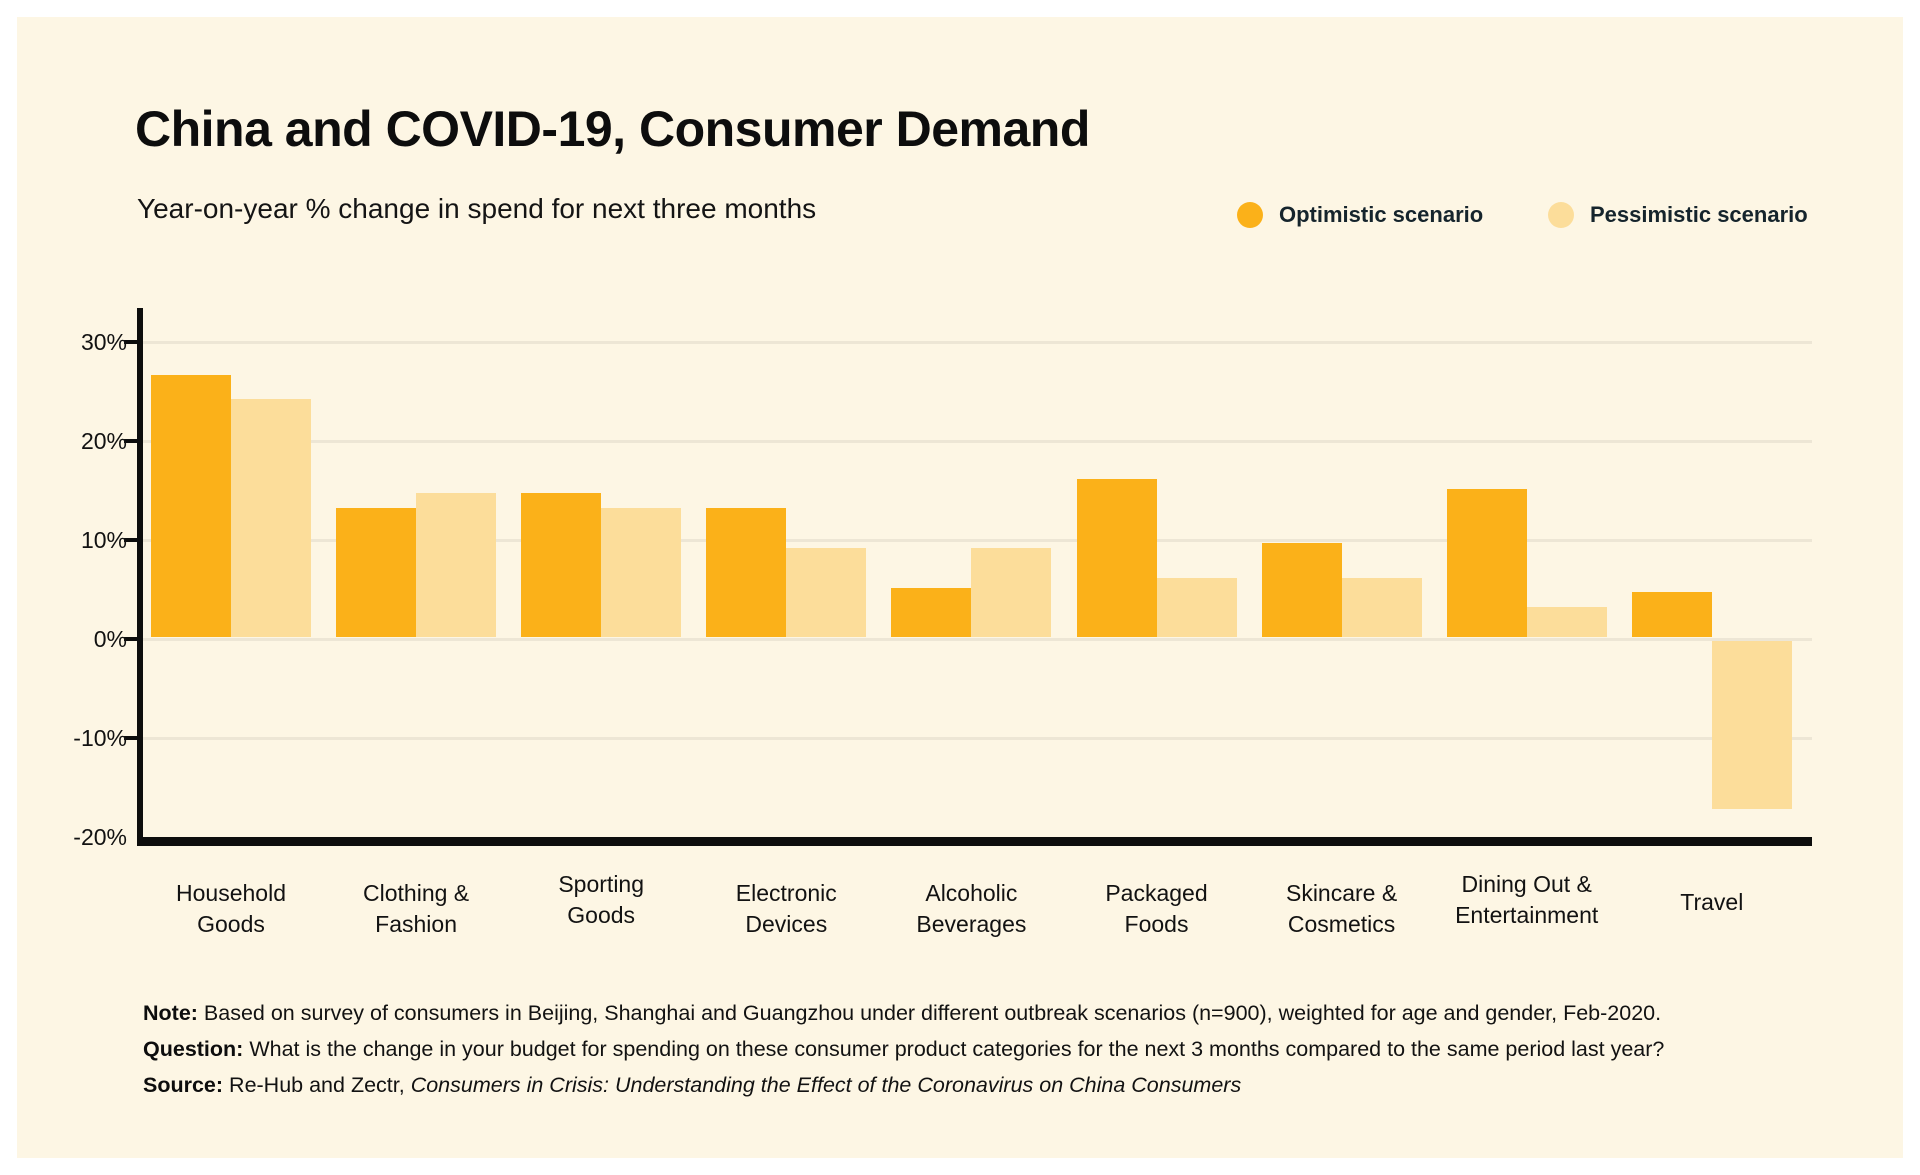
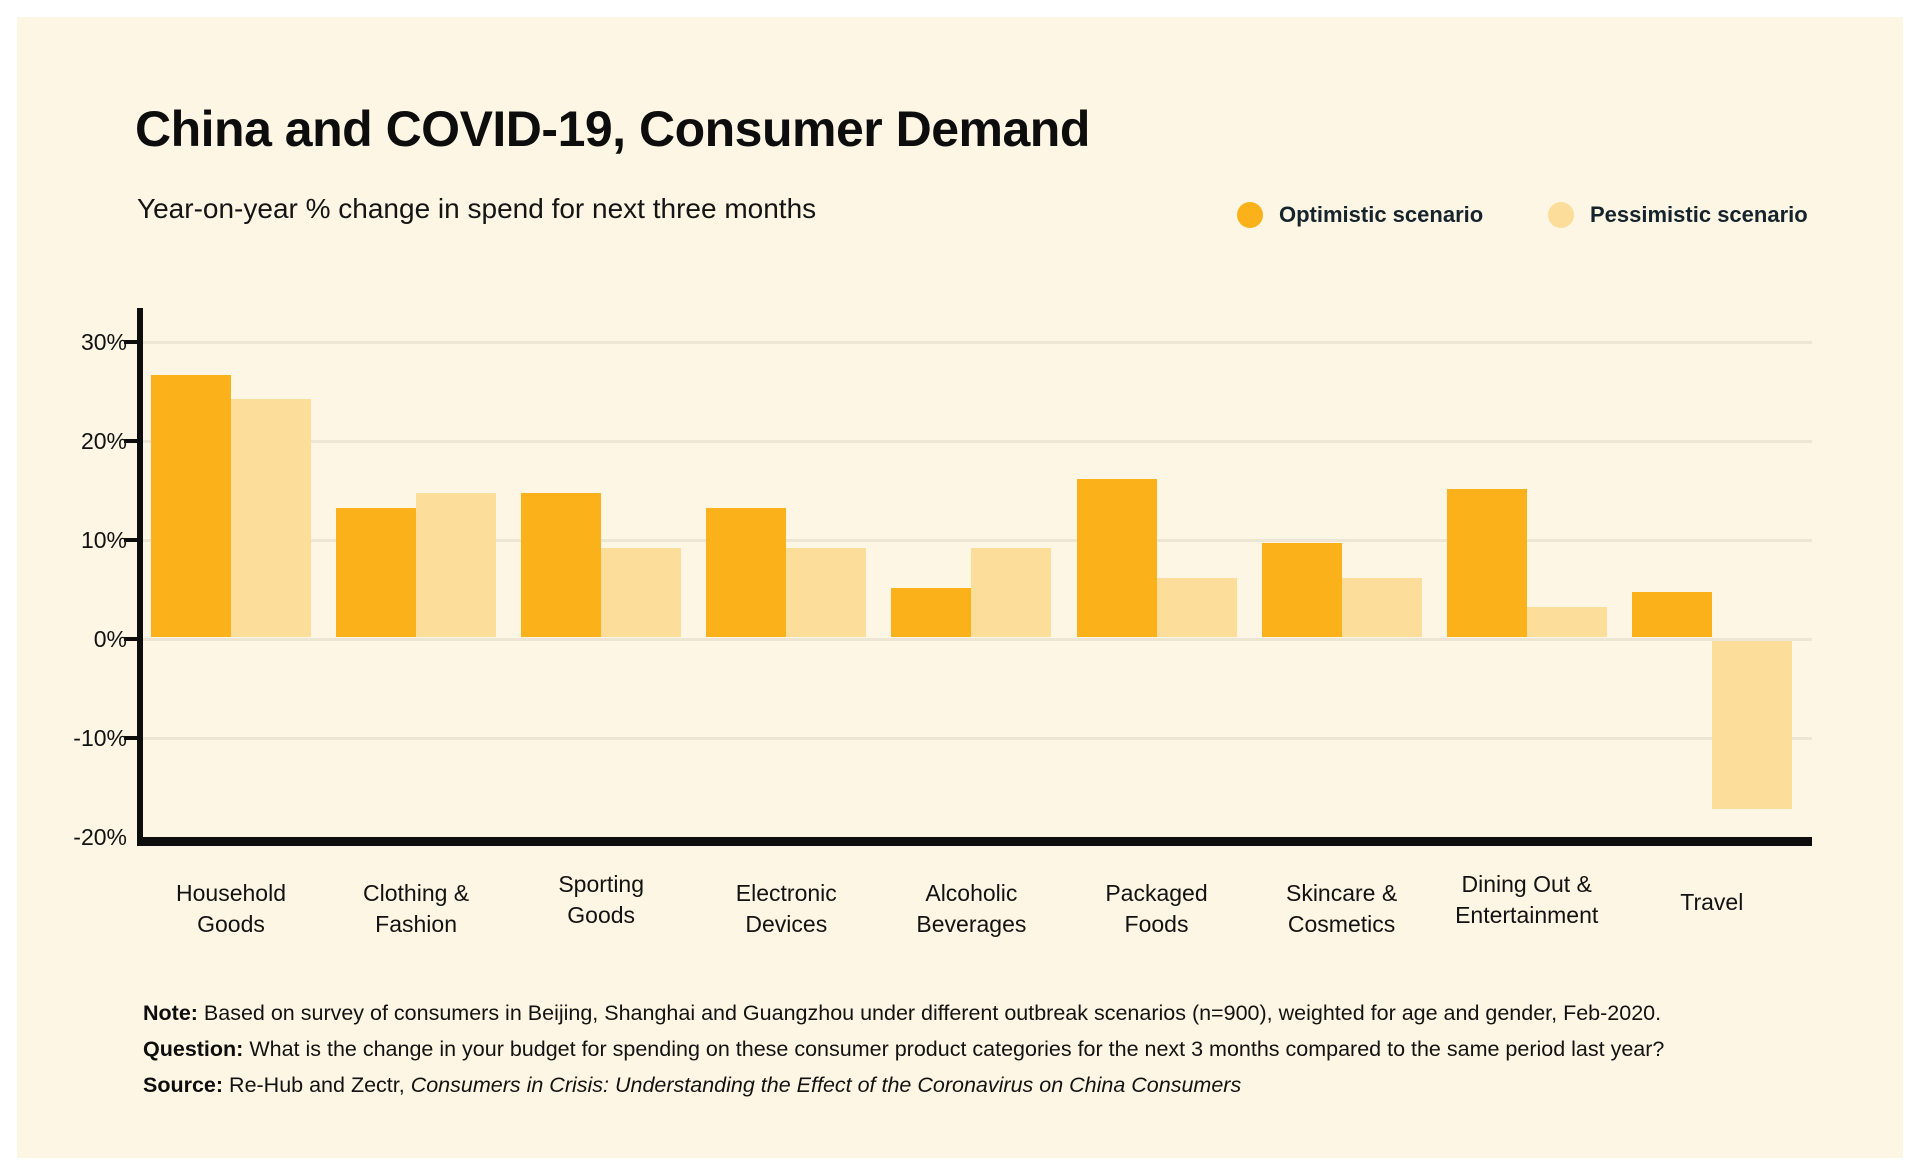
Pessimistic scenario/Sporting Goods: 13% -> 9%
